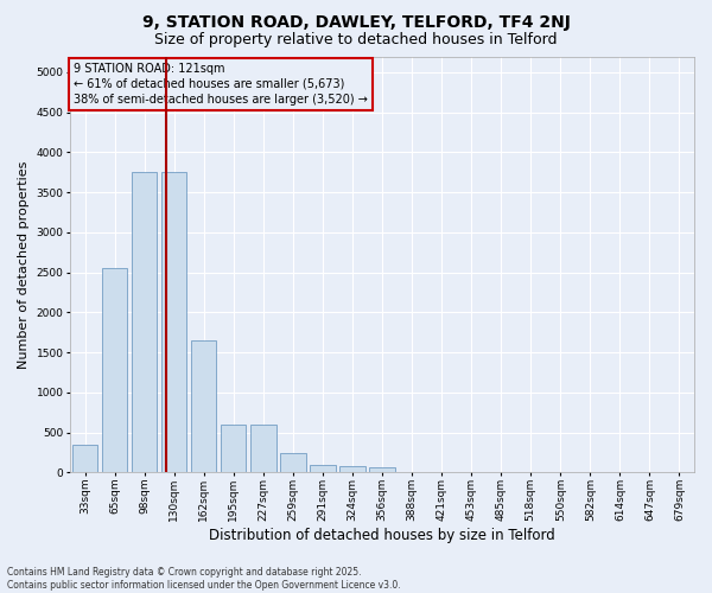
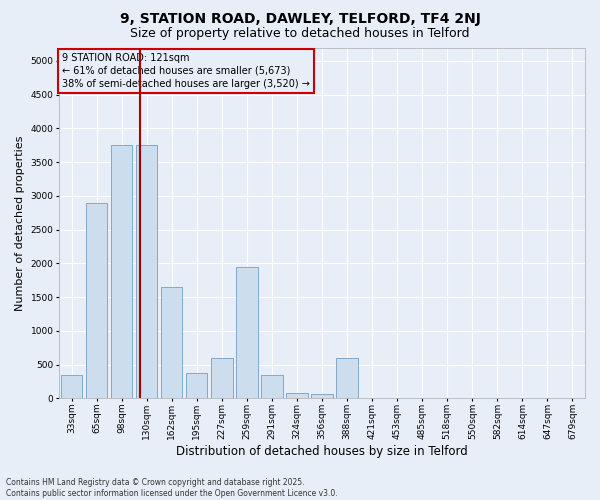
65sqm: 2550 -> 2900
195sqm: 600 -> 380
259sqm: 240 -> 1940
291sqm: 100 -> 340
388sqm: 0 -> 600
